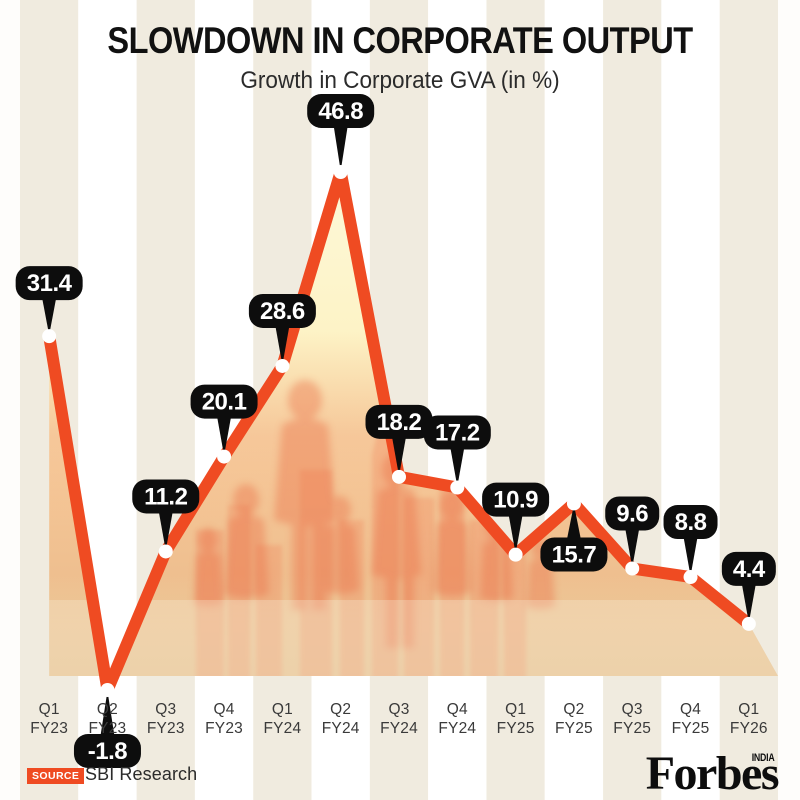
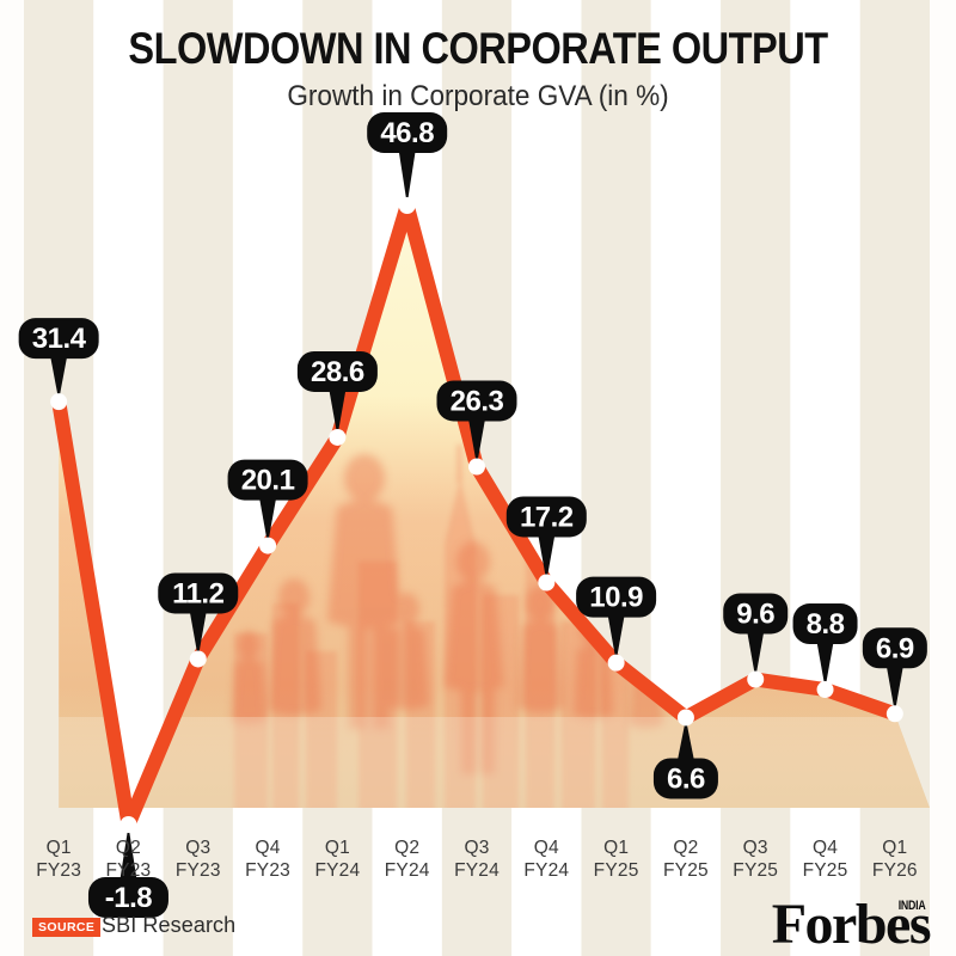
Q3 FY24: 18.2 -> 26.3
Q2 FY25: 15.7 -> 6.6
Q1 FY26: 4.4 -> 6.9
